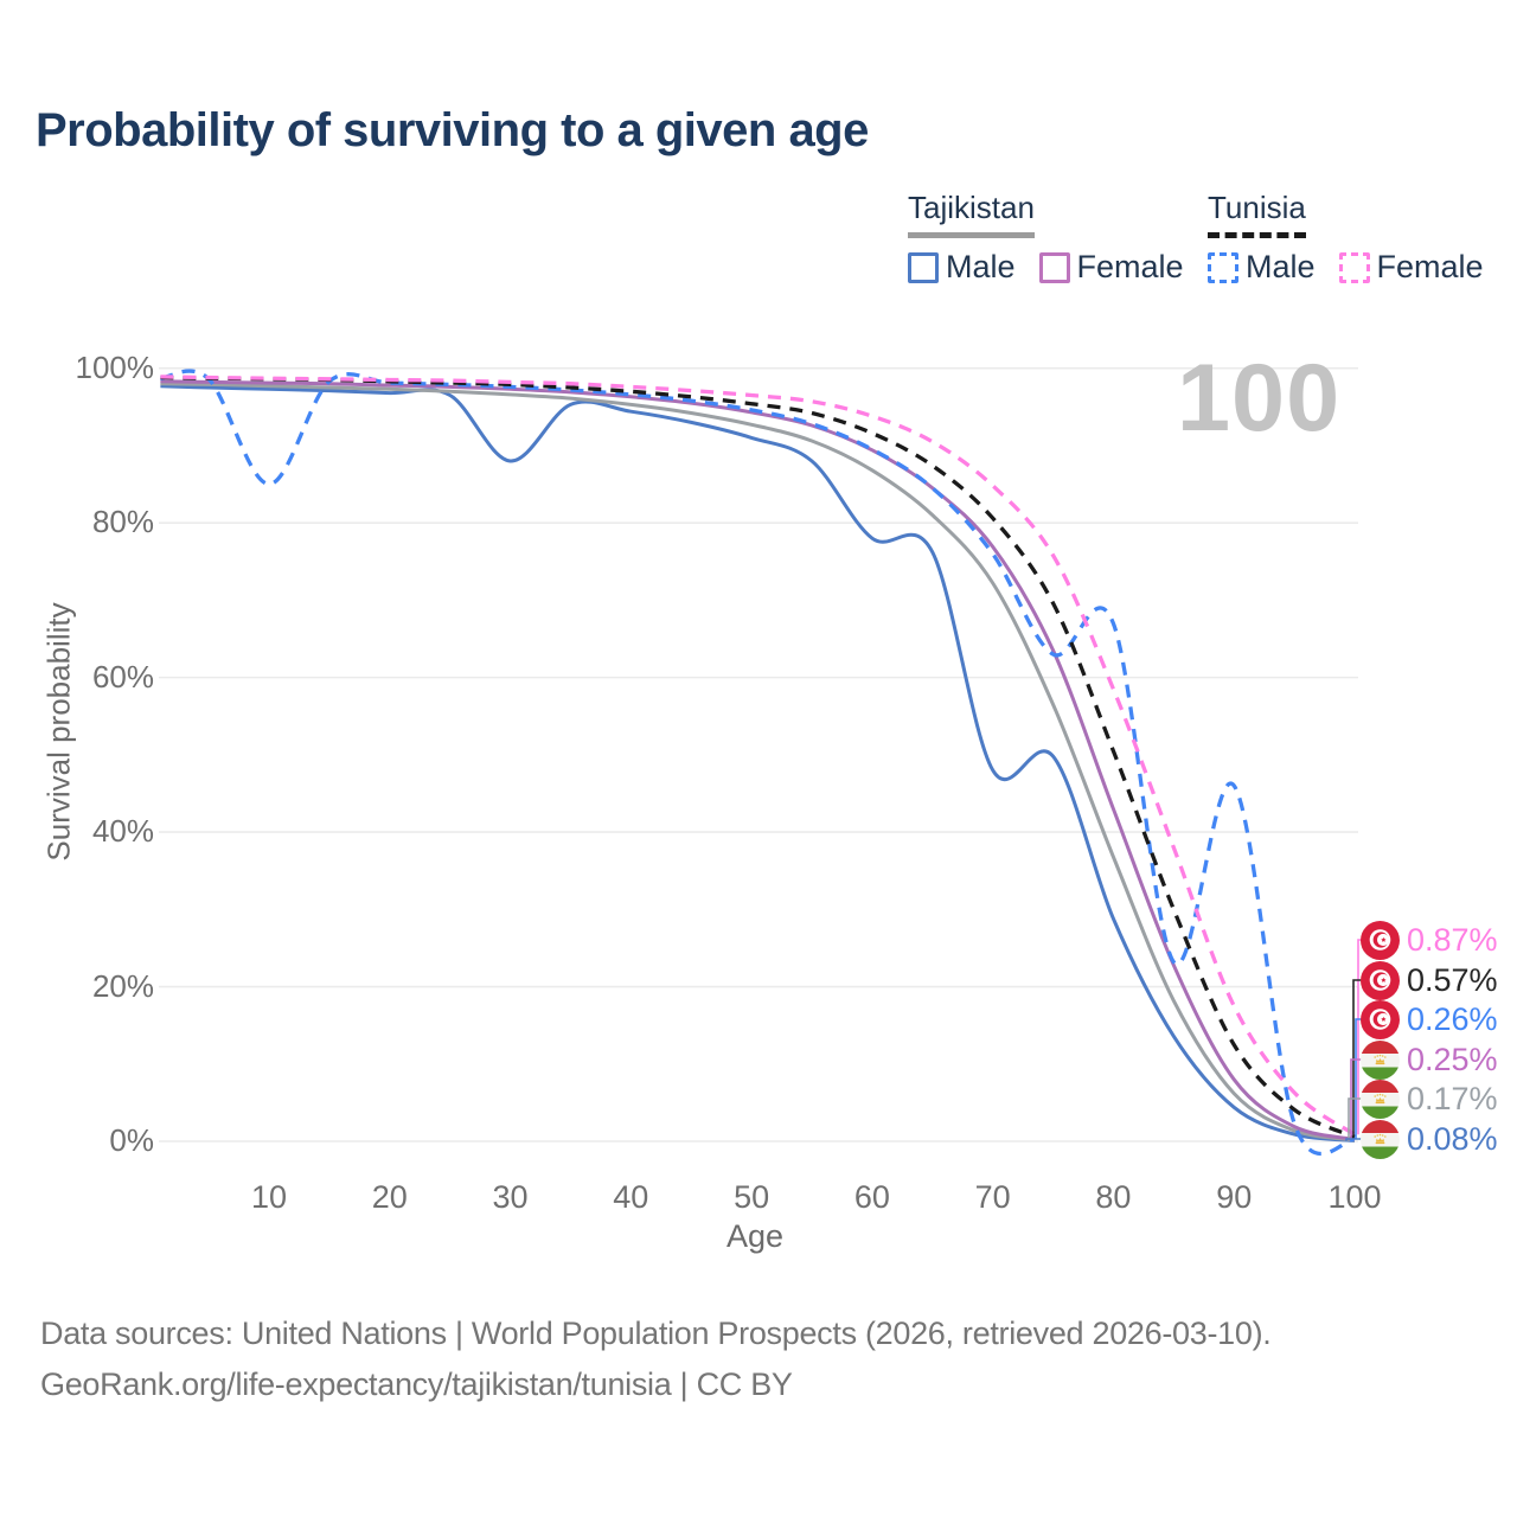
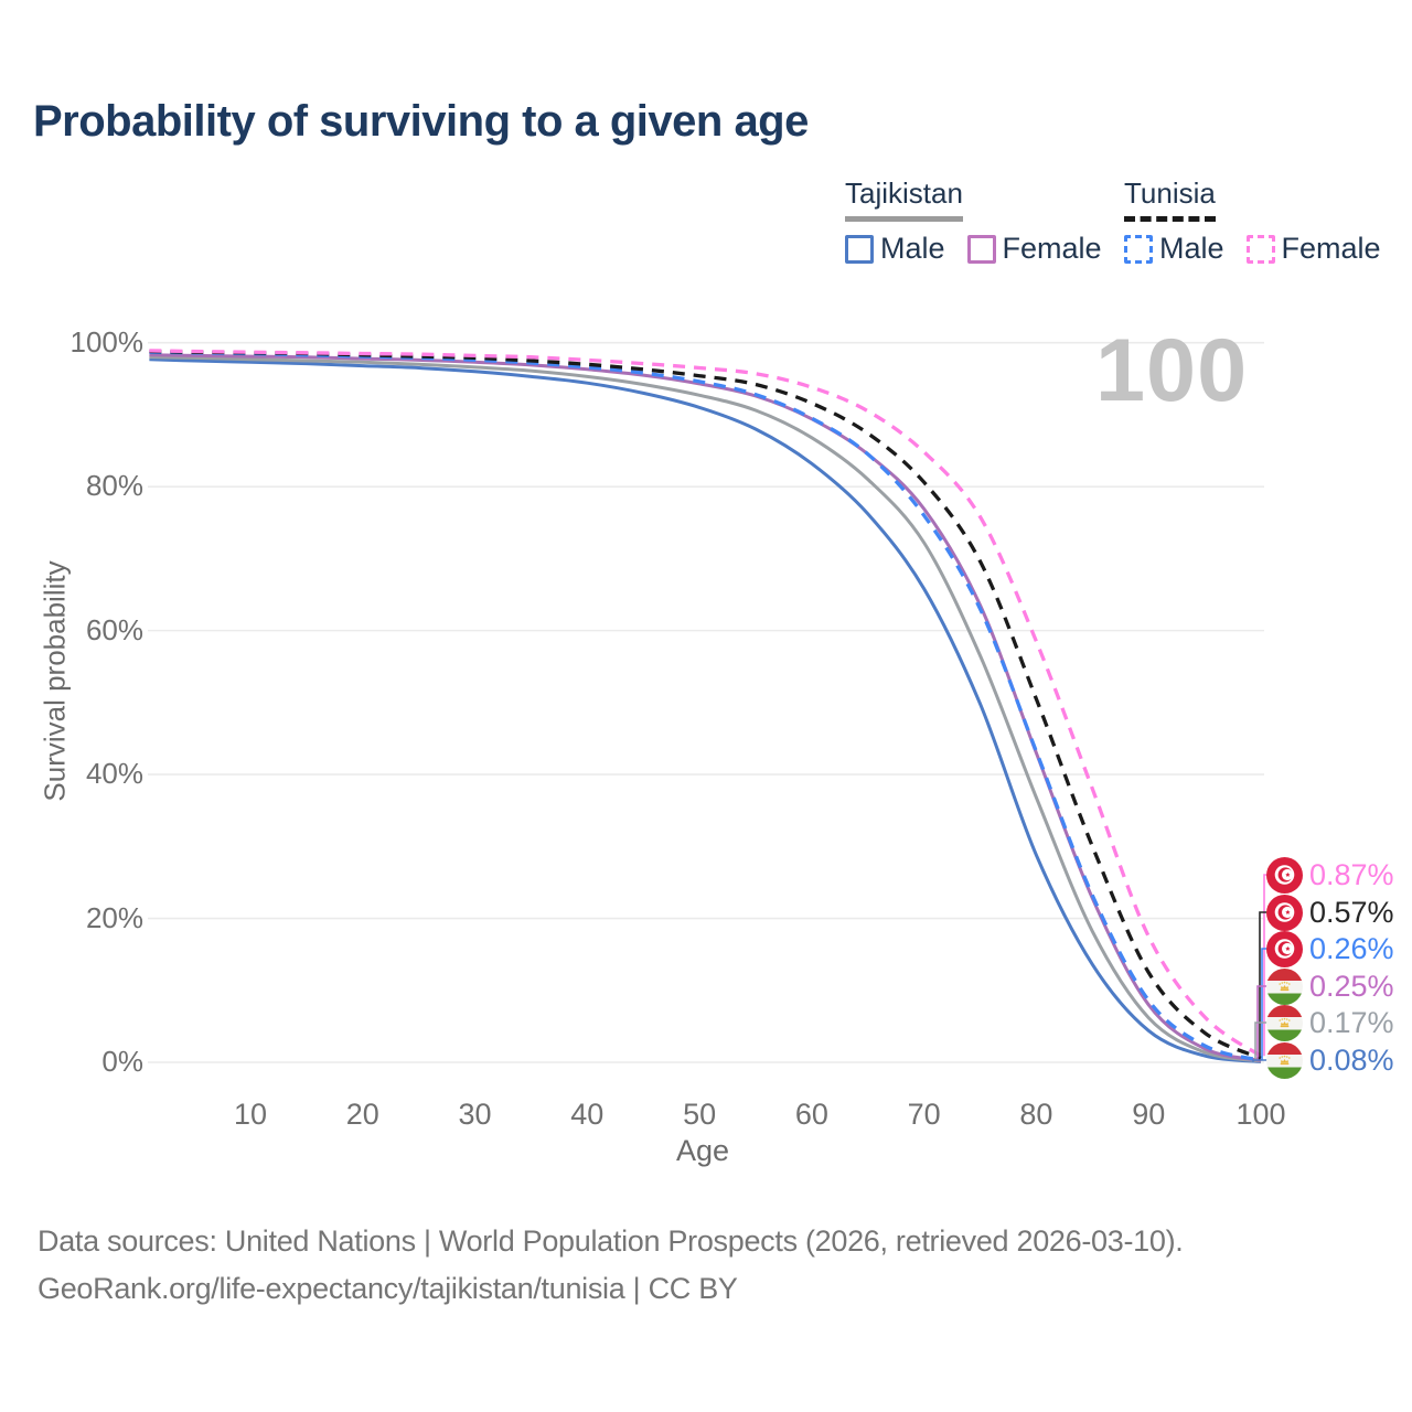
Tunisia Male/10: 85% -> 98%
Tajikistan Male/30: 88% -> 96%
Tajikistan Male/60: 78% -> 83%
Tajikistan Male/70: 48% -> 66%
Tunisia Male/80: 67% -> 43%
Tunisia Male/90: 46% -> 9%
